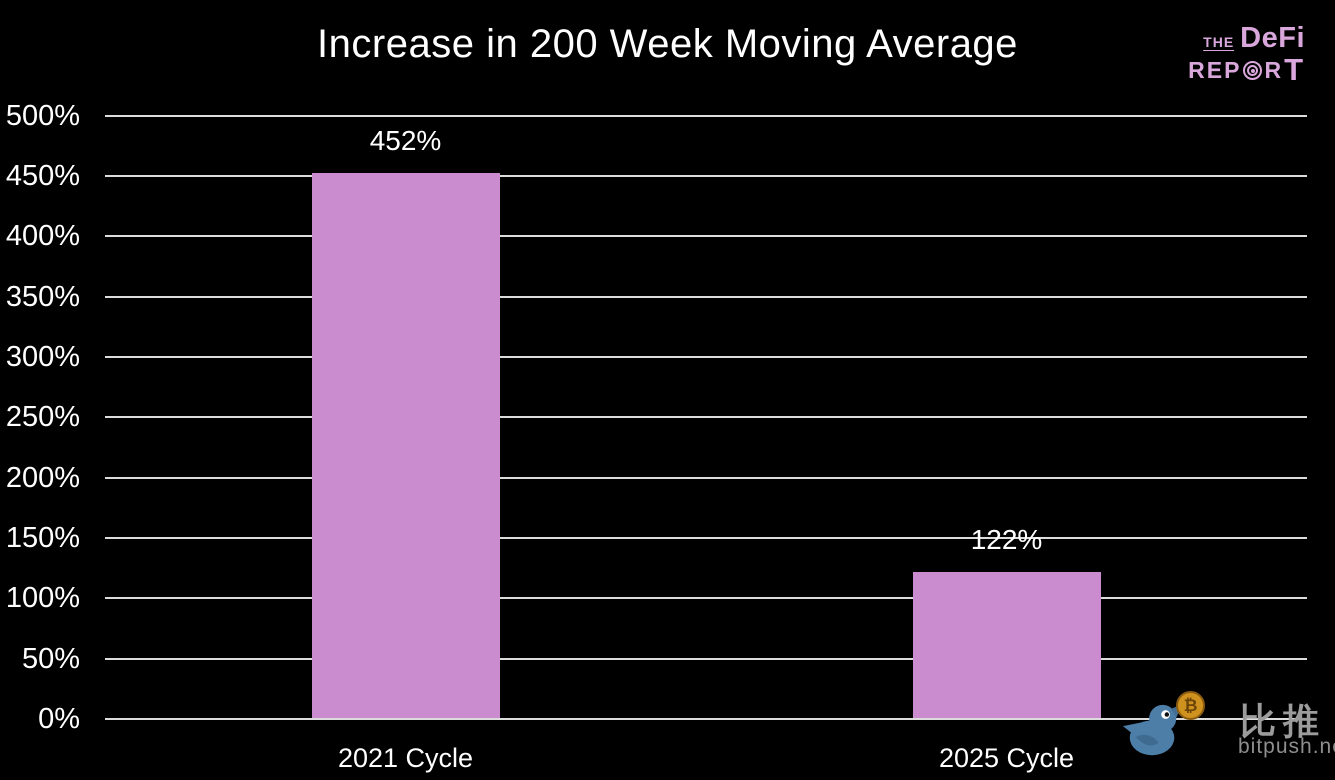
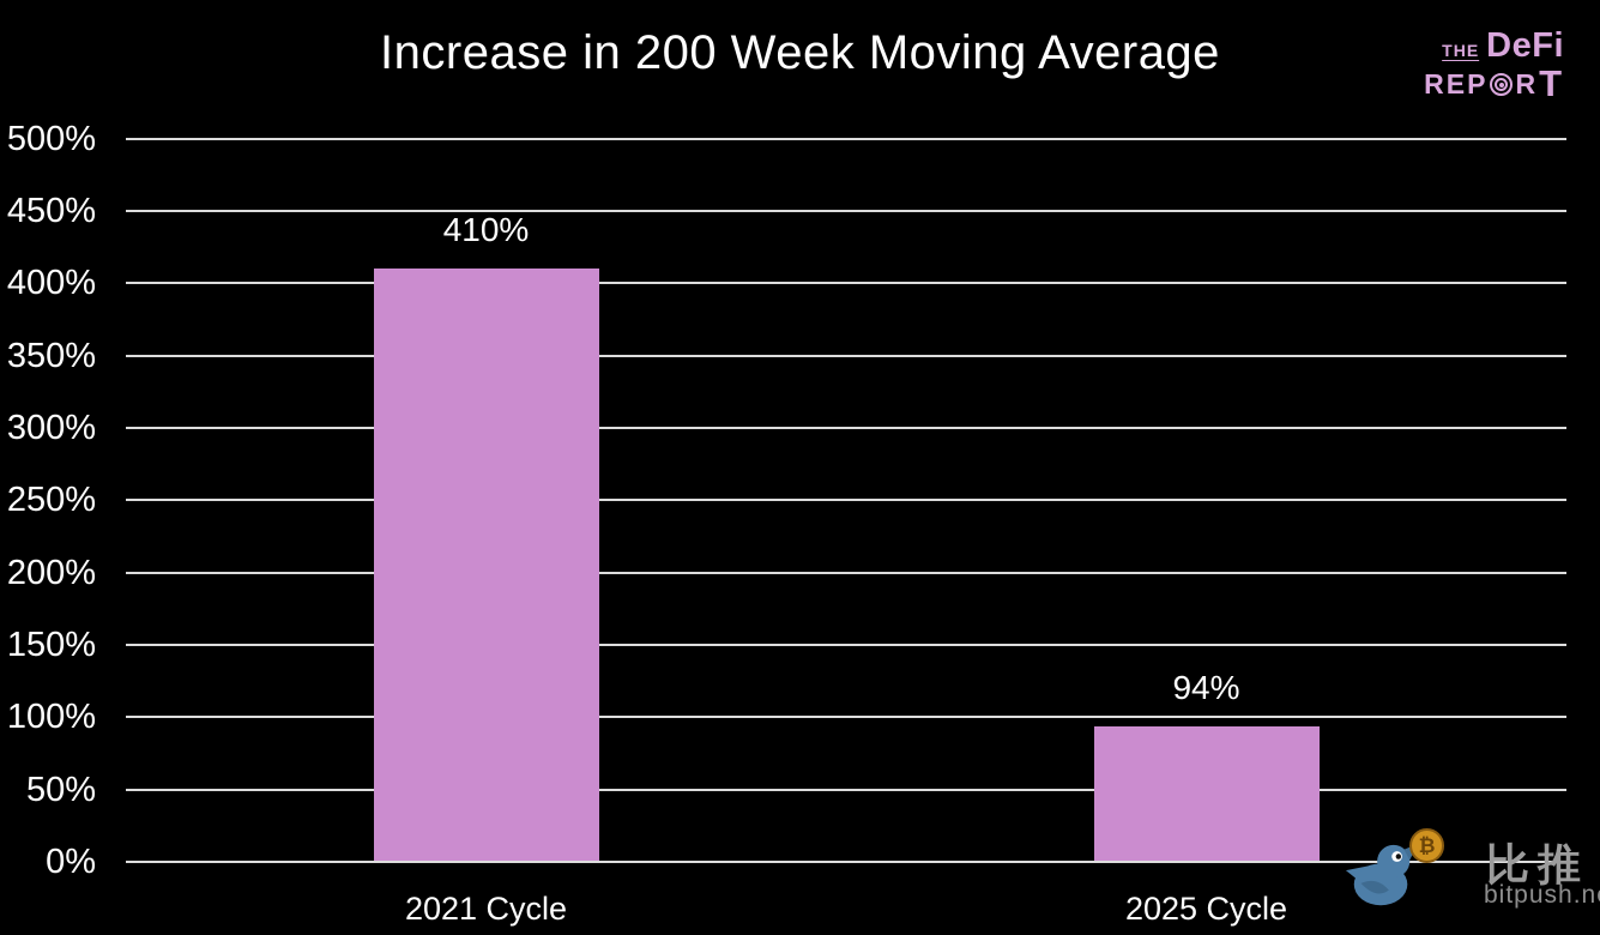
2021 Cycle: 452% -> 410%
2025 Cycle: 122% -> 94%
